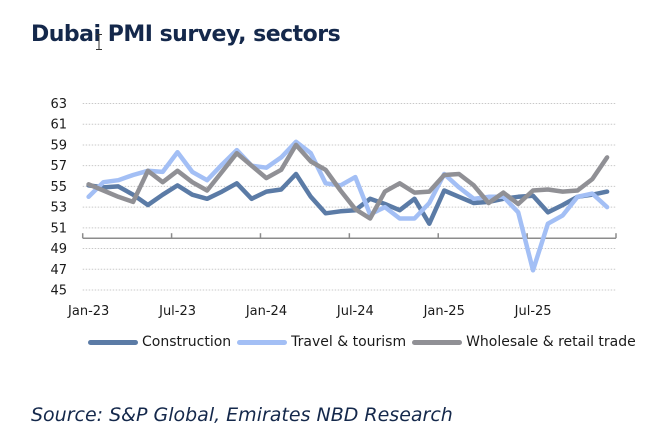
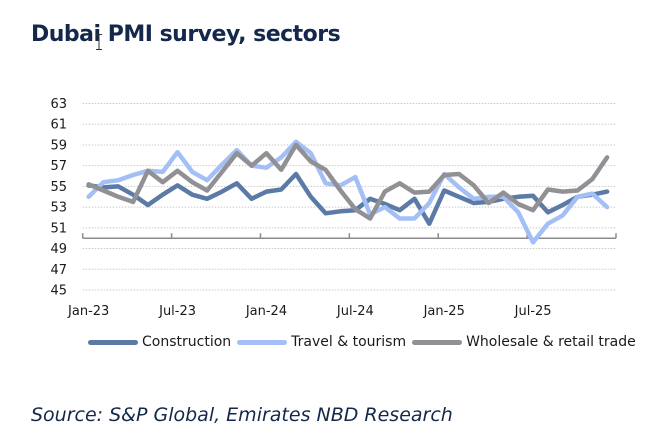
Wholesale & retail trade/Jan-24: 55.8 -> 58.2
Travel & tourism/Jul-25: 46.9 -> 49.6
Wholesale & retail trade/Jul-25: 54.6 -> 52.7
